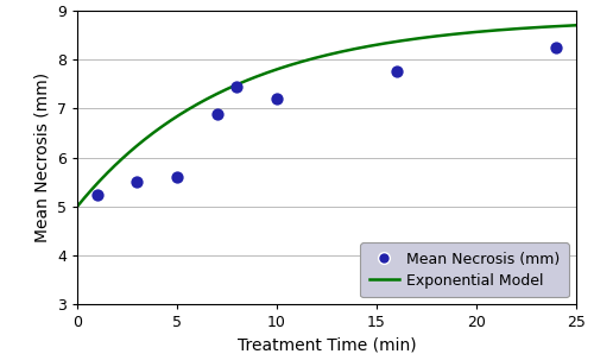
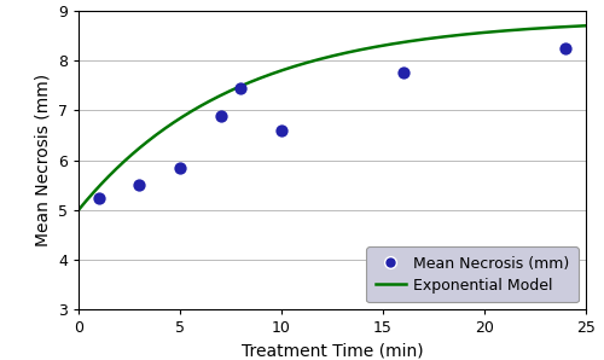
Mean Necrosis (mm)/5: 5.60 -> 5.85
Mean Necrosis (mm)/10: 7.20 -> 6.60
